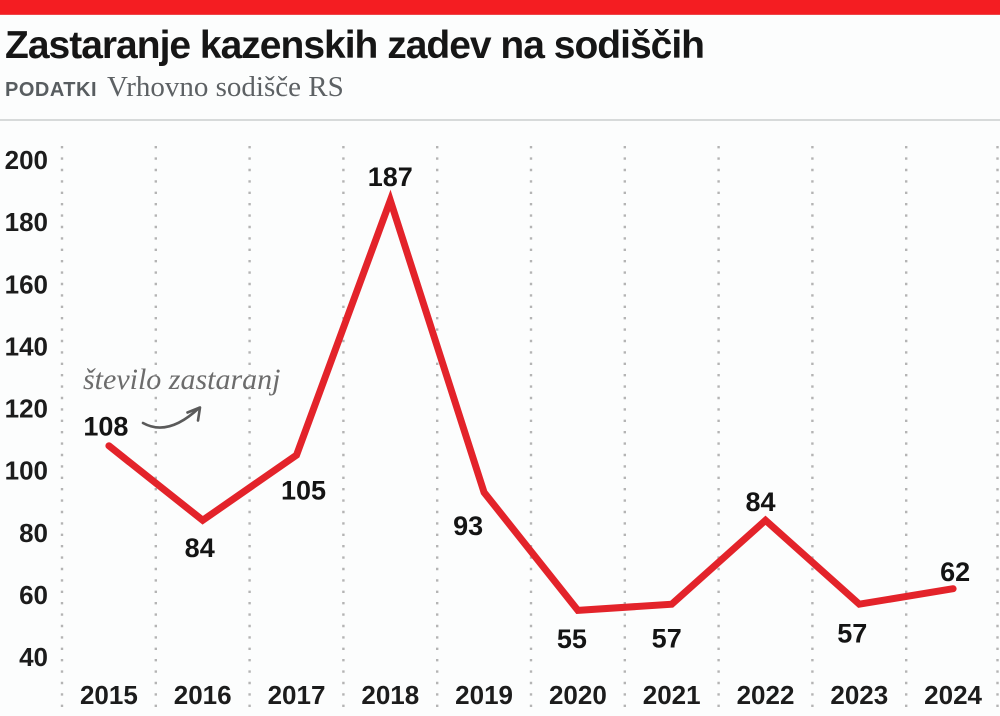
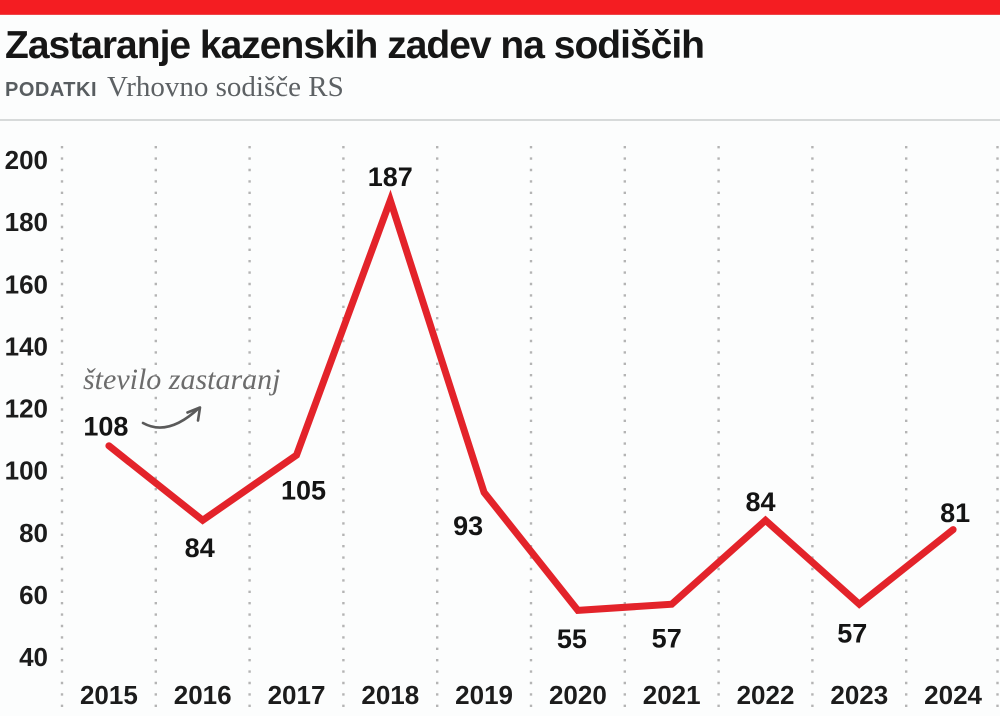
2024: 62 -> 81
